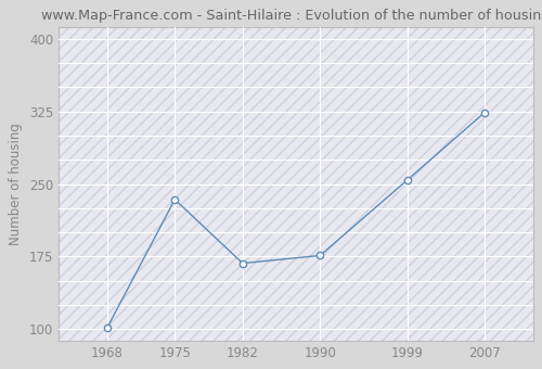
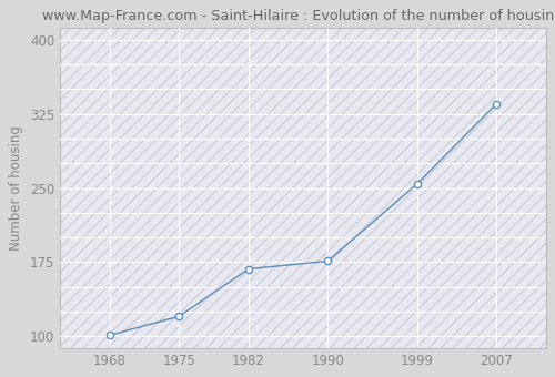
1975: 234 -> 120
2007: 324 -> 335
